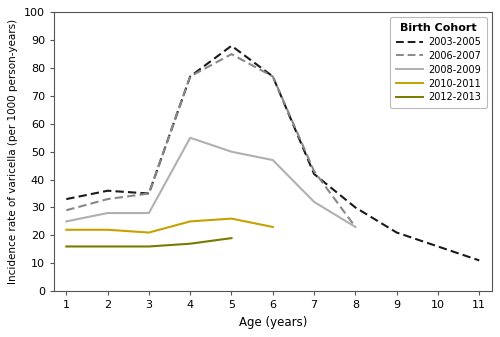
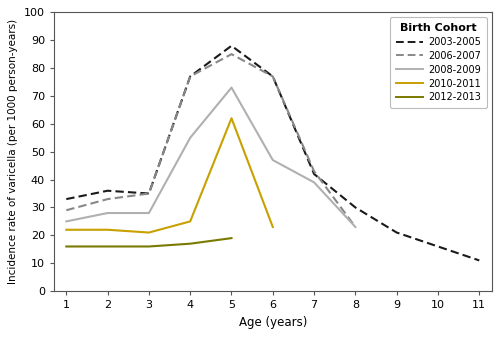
2008-2009/5: 50 -> 73
2010-2011/5: 26 -> 62
2008-2009/7: 32 -> 39
